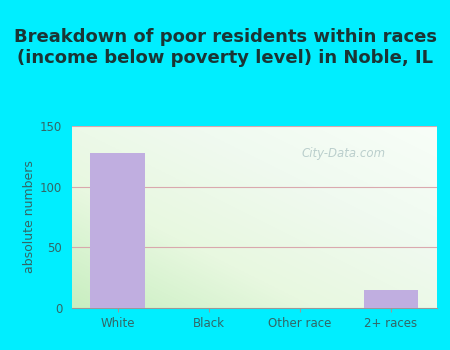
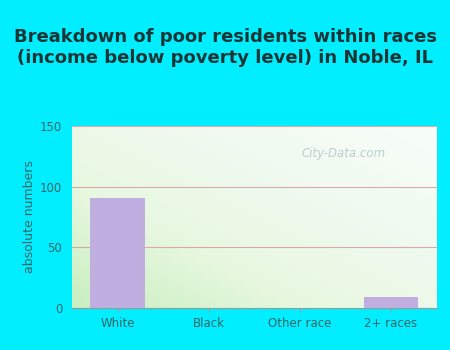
White: 128 -> 91
2+ races: 15 -> 9
